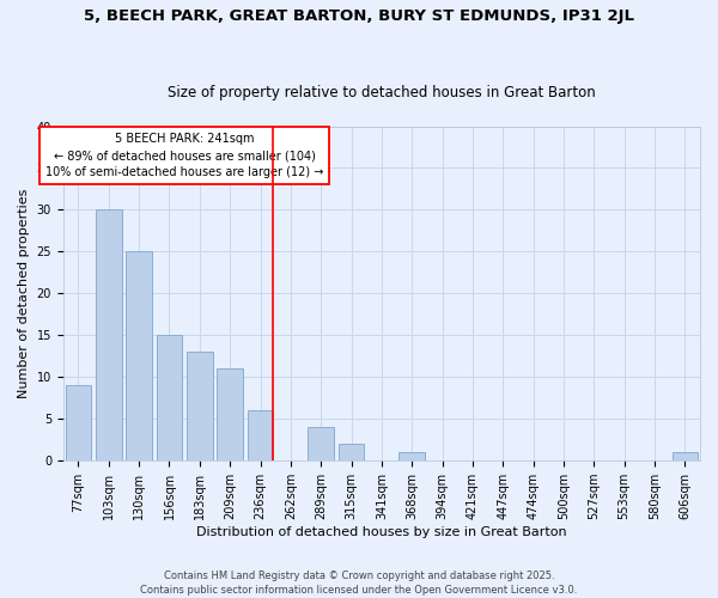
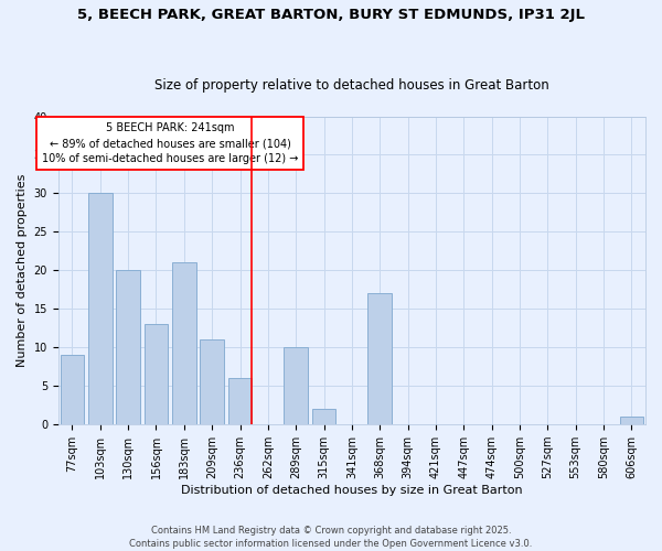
130sqm: 25 -> 20
156sqm: 15 -> 13
183sqm: 13 -> 21
289sqm: 4 -> 10
368sqm: 1 -> 17
